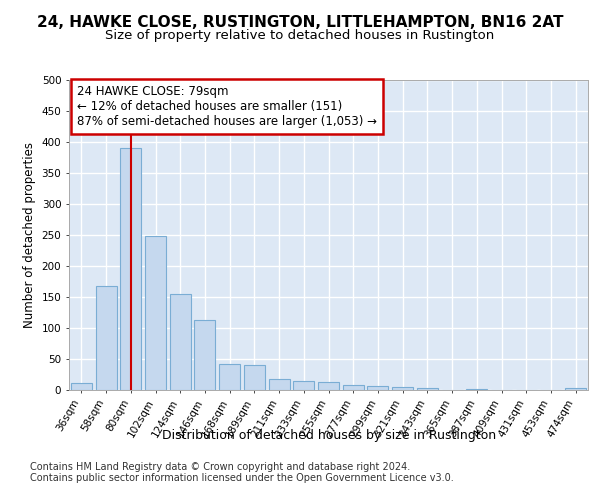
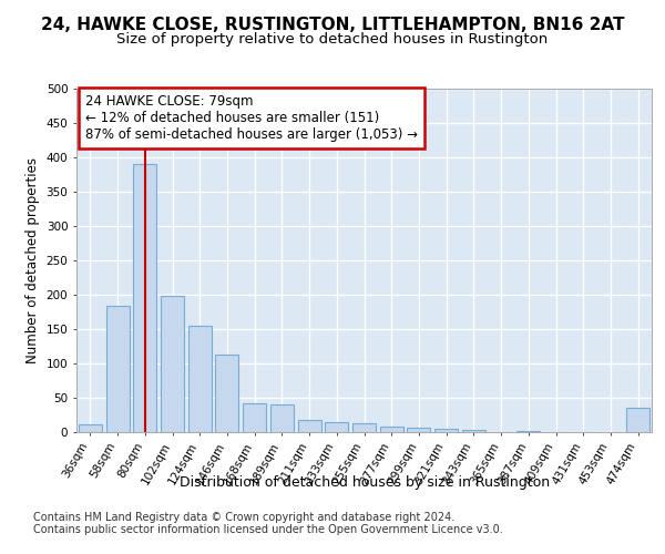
58sqm: 167 -> 184
102sqm: 248 -> 198
474sqm: 4 -> 36
